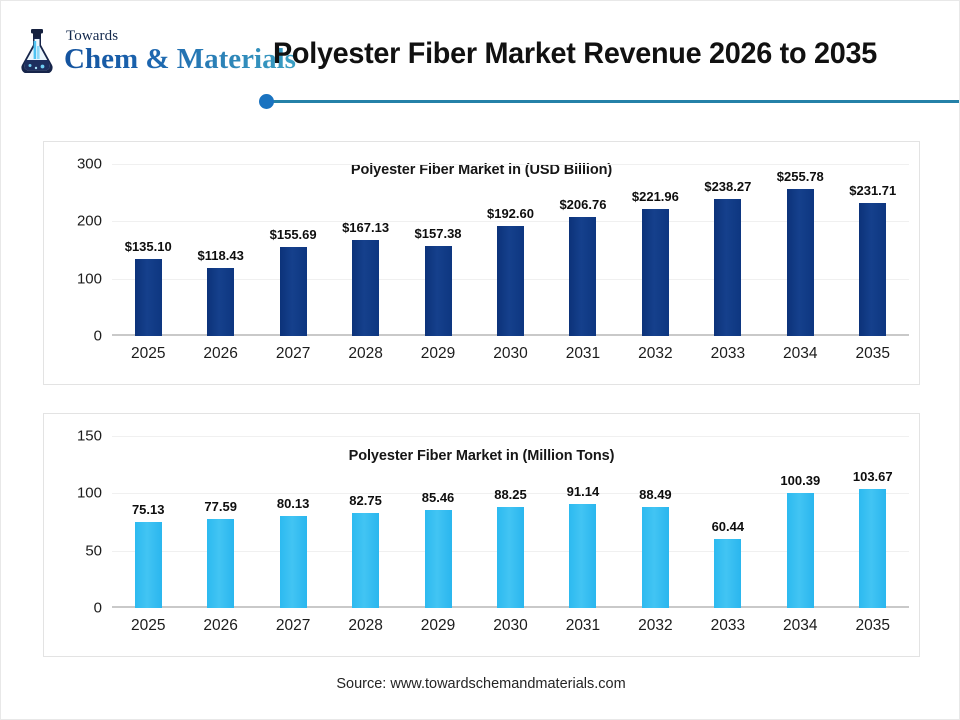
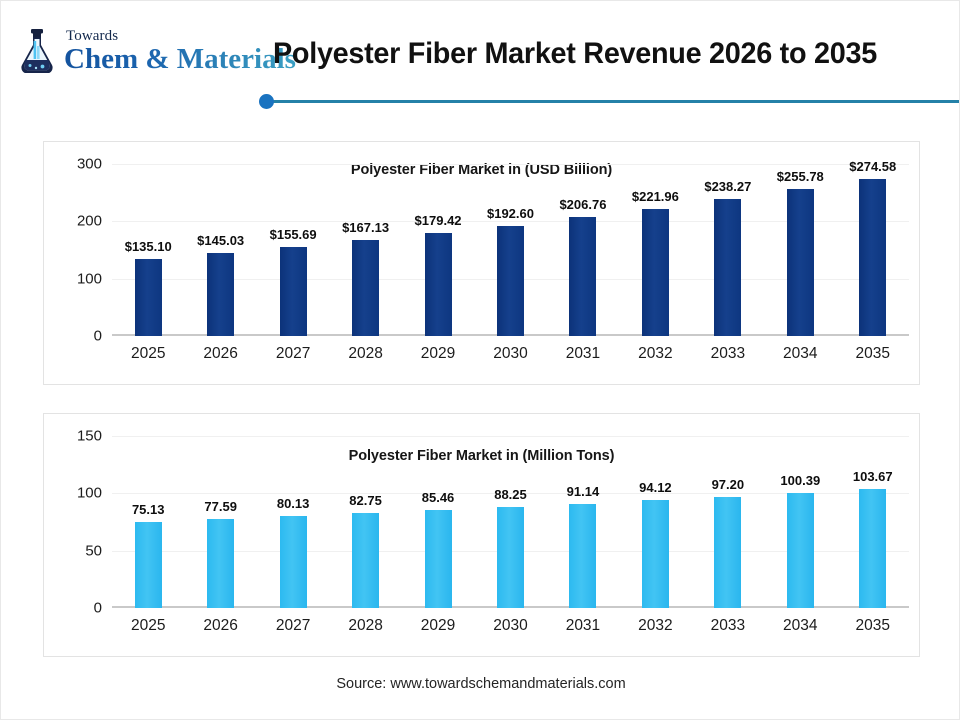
Polyester Fiber Market in (USD Billion)/2026: $118.43 -> $145.03
Polyester Fiber Market in (USD Billion)/2029: $157.38 -> $179.42
Polyester Fiber Market in (USD Billion)/2035: $231.71 -> $274.58
Polyester Fiber Market in (Million Tons)/2032: 88.49 -> 94.12
Polyester Fiber Market in (Million Tons)/2033: 60.44 -> 97.20
